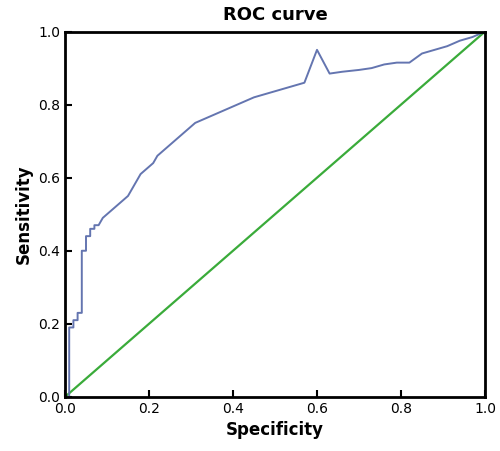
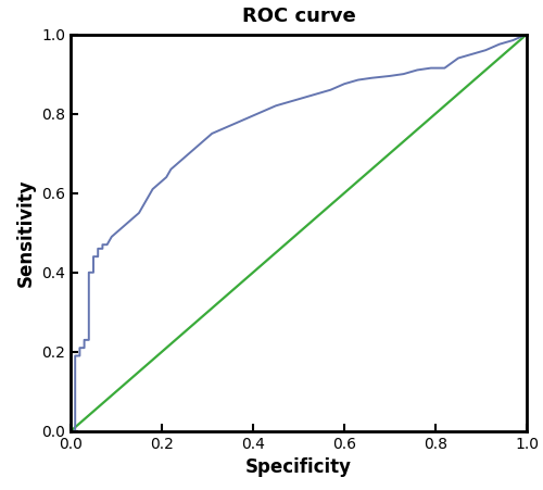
0.6: 0.950 -> 0.875
